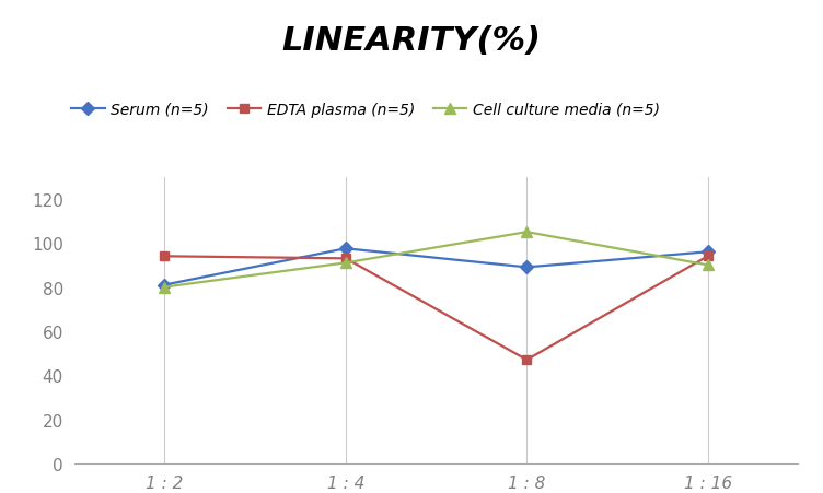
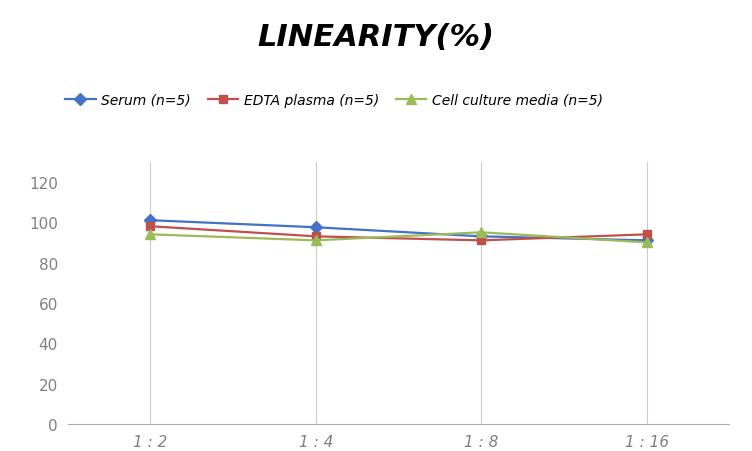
Serum (n=5)/1 : 2: 81.0 -> 101.0
EDTA plasma (n=5)/1 : 2: 94 -> 98
Cell culture media (n=5)/1 : 2: 80 -> 94
Serum (n=5)/1 : 8: 89.0 -> 93.0
EDTA plasma (n=5)/1 : 8: 47 -> 91
Cell culture media (n=5)/1 : 8: 105 -> 95
Serum (n=5)/1 : 16: 96.0 -> 91.0
